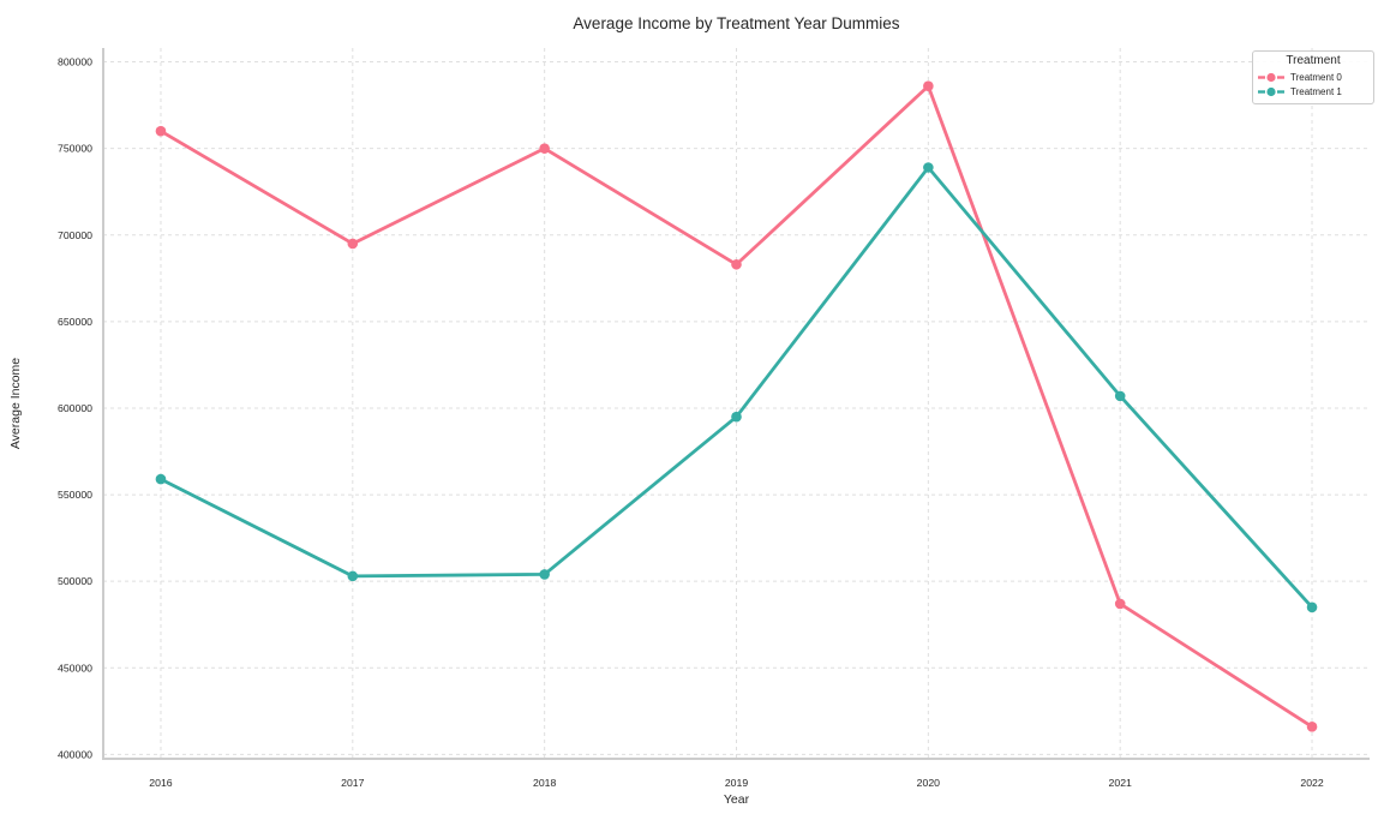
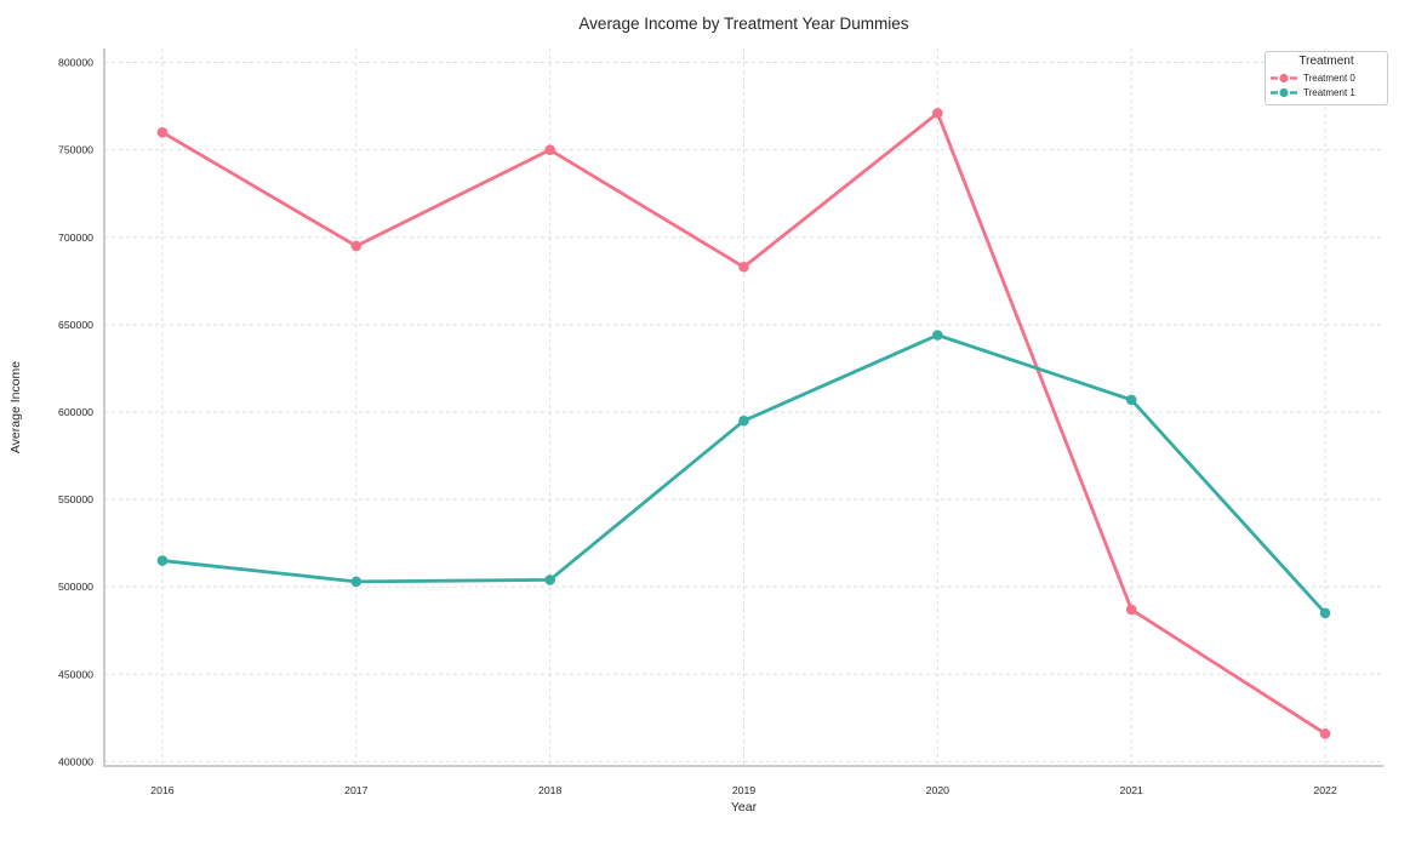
Treatment 1/2016: 559000 -> 515000
Treatment 0/2020: 786000 -> 771000
Treatment 1/2020: 739000 -> 644000
